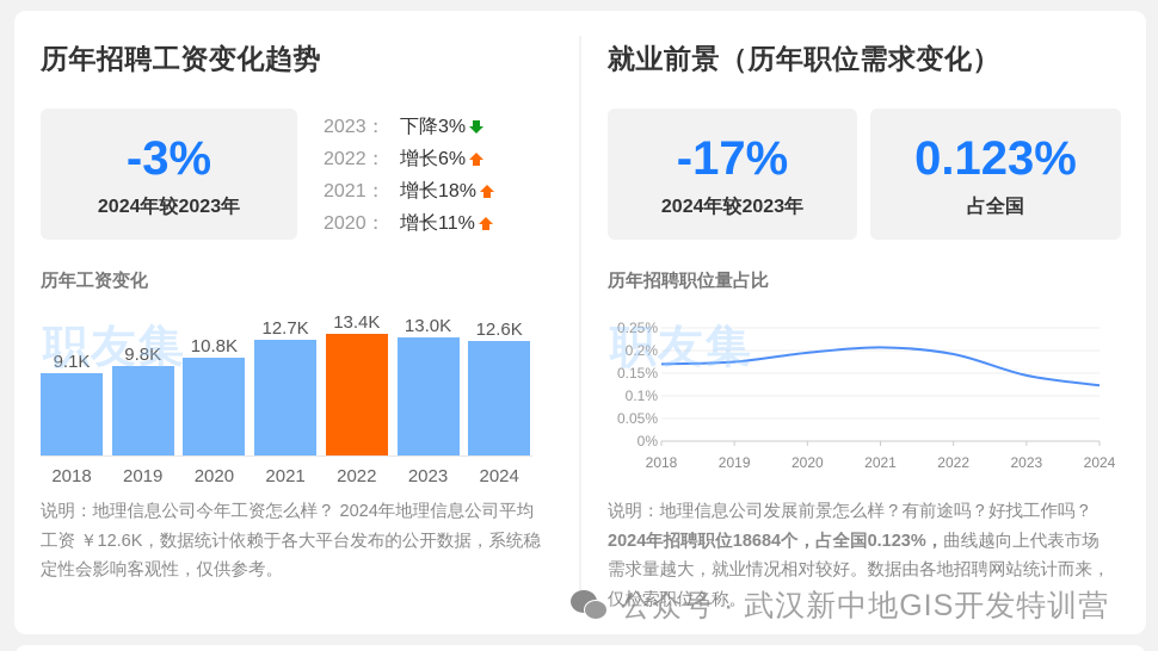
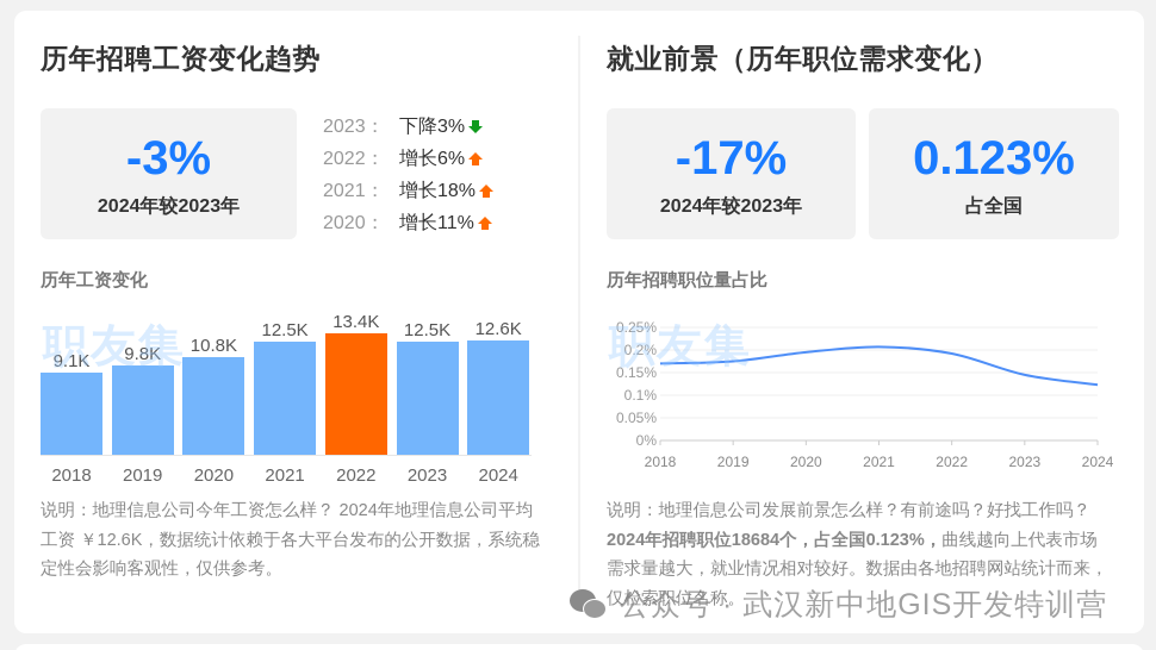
历年工资变化/2021: 12.7K -> 12.5K
历年工资变化/2023: 13.0K -> 12.5K
